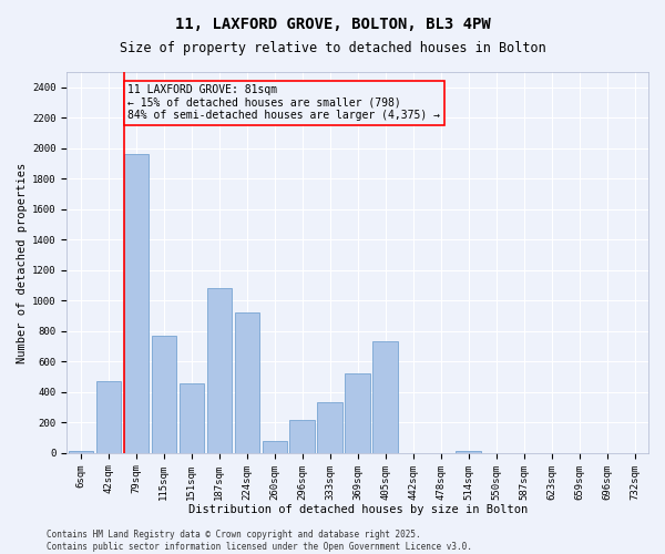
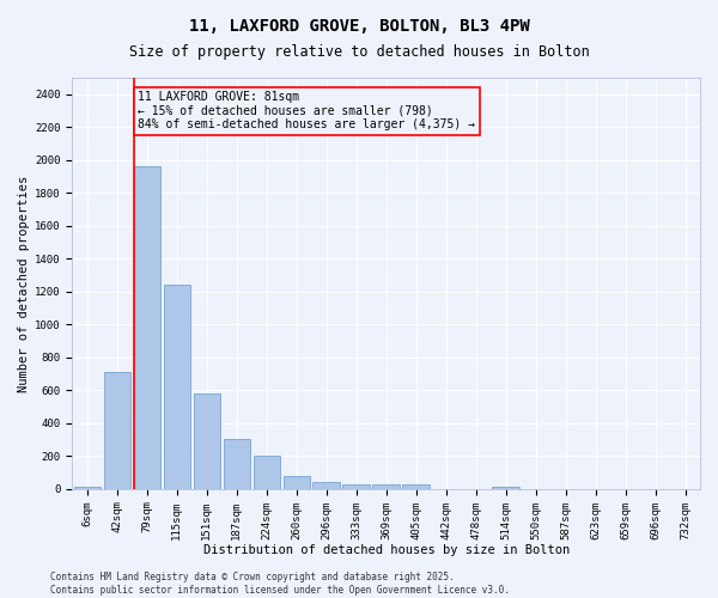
42sqm: 470 -> 720
115sqm: 770 -> 1240
151sqm: 460 -> 580
187sqm: 1080 -> 300
224sqm: 920 -> 200
296sqm: 220 -> 40
333sqm: 330 -> 30
369sqm: 520 -> 20
405sqm: 730 -> 30
